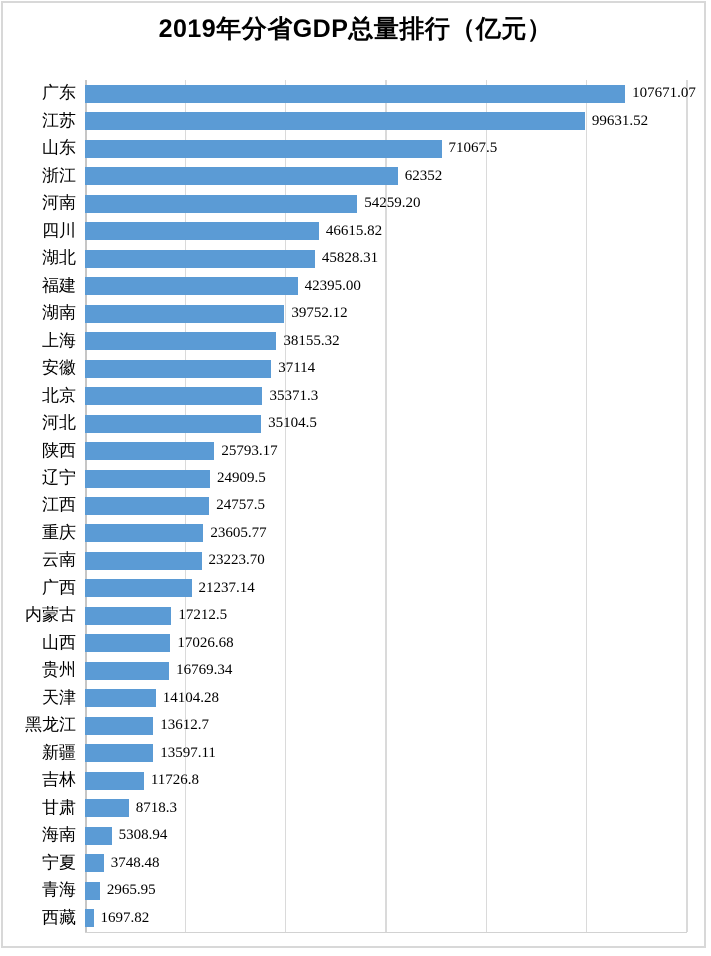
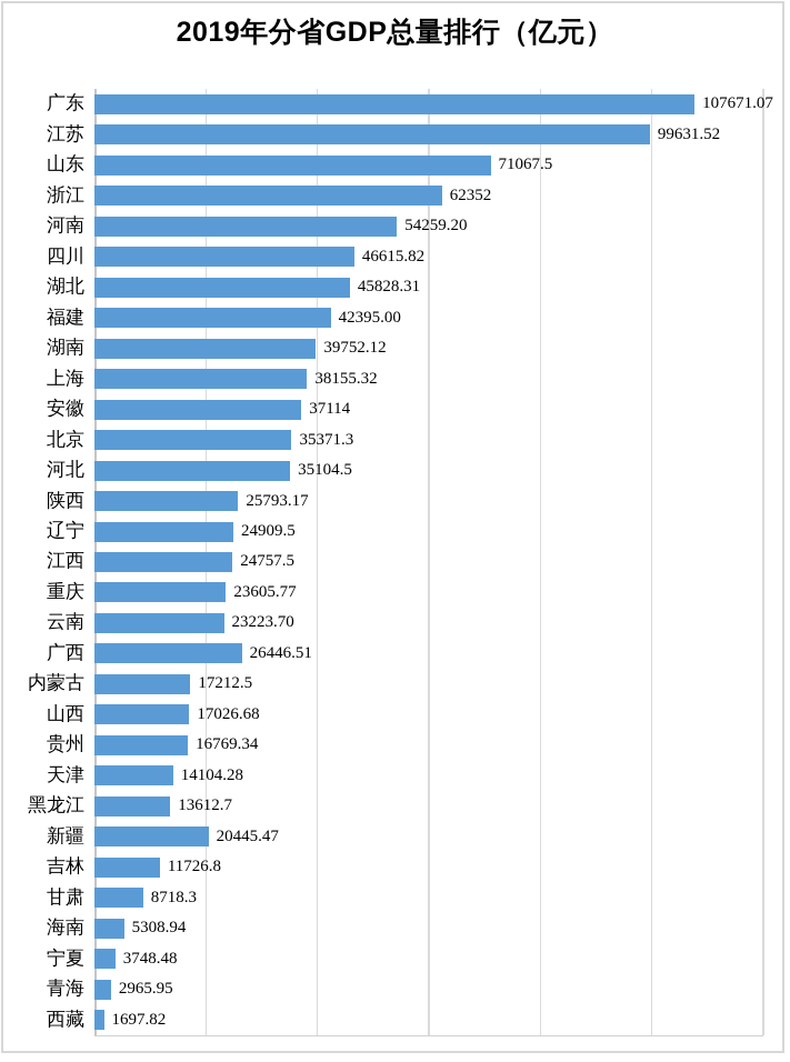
广西: 21237.14 -> 26446.51
新疆: 13597.11 -> 20445.47
